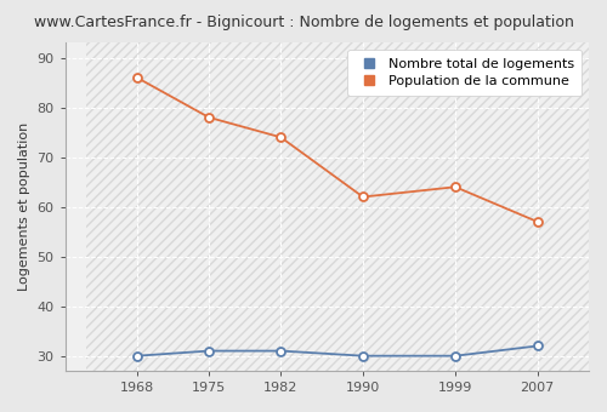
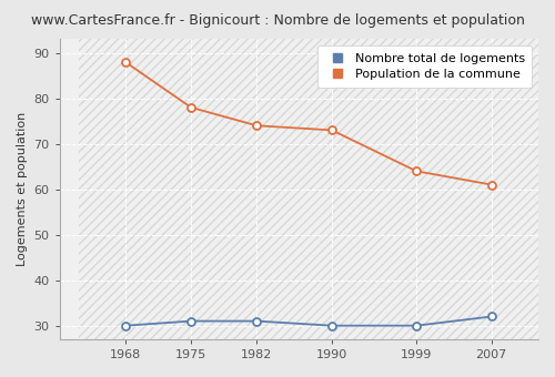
Population de la commune/1968: 86 -> 88
Population de la commune/1990: 62 -> 73
Population de la commune/2007: 57 -> 61
